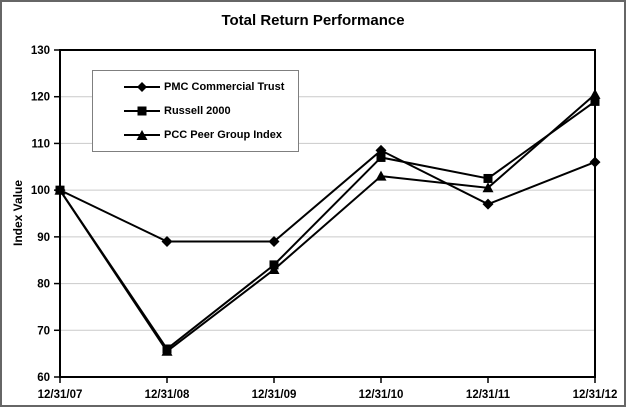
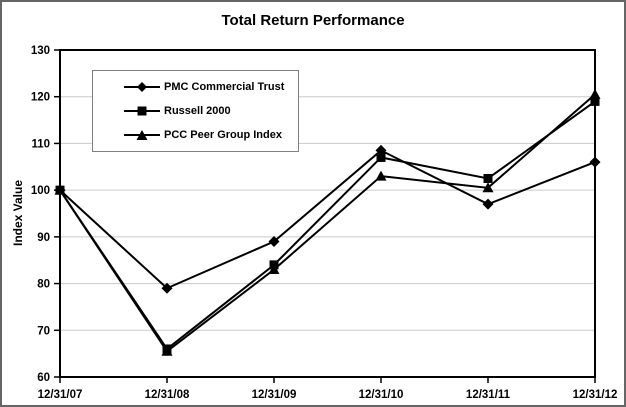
PMC Commercial Trust/12/31/08: 89 -> 79
